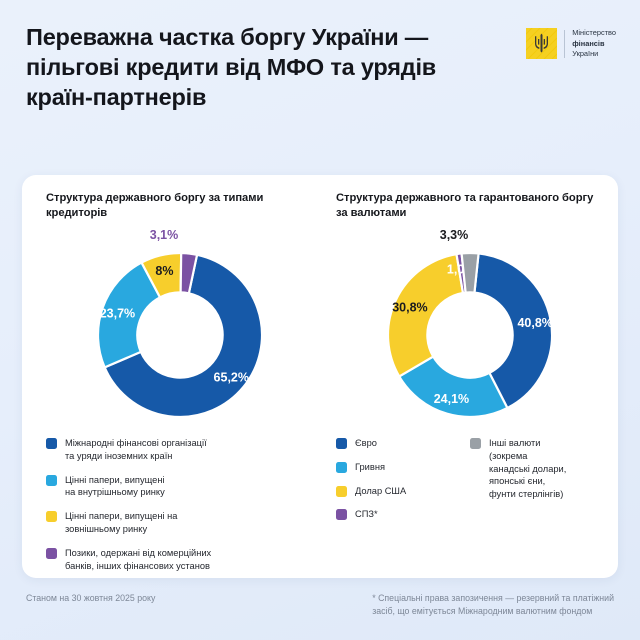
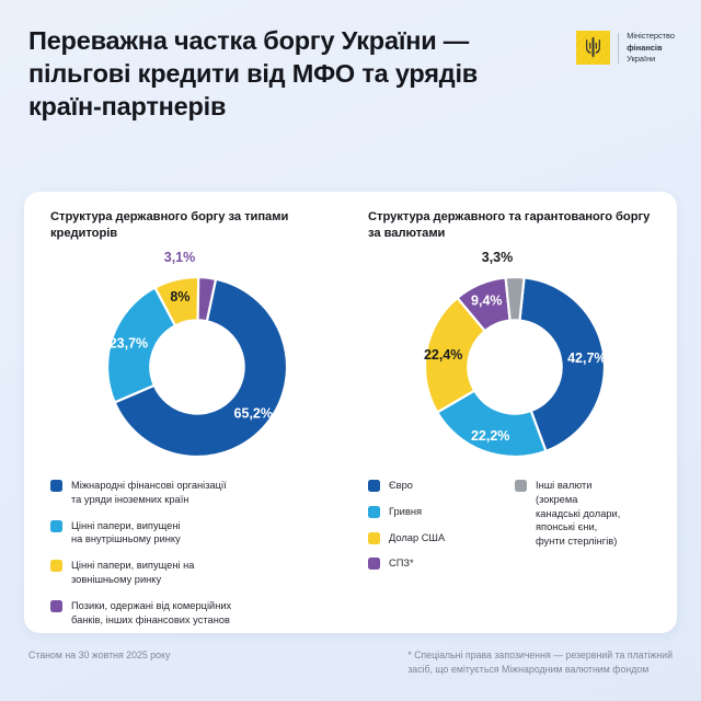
Структура державного та гарантованого боргу за валютами/Євро: 40,8% -> 42,7%
Структура державного та гарантованого боргу за валютами/Гривня: 24,1% -> 22,2%
Структура державного та гарантованого боргу за валютами/Долар США: 30,8% -> 22,4%
Структура державного та гарантованого боргу за валютами/СПЗ*: 1,0% -> 9,4%
